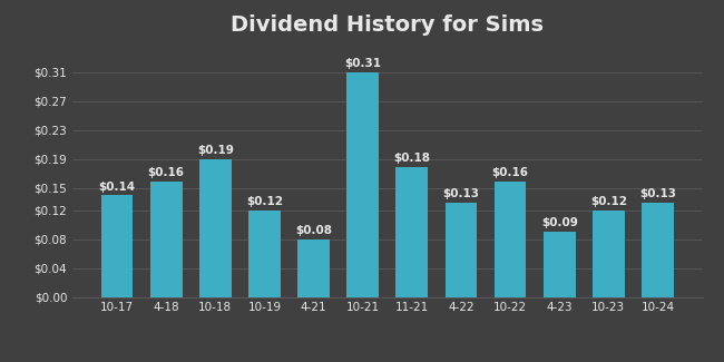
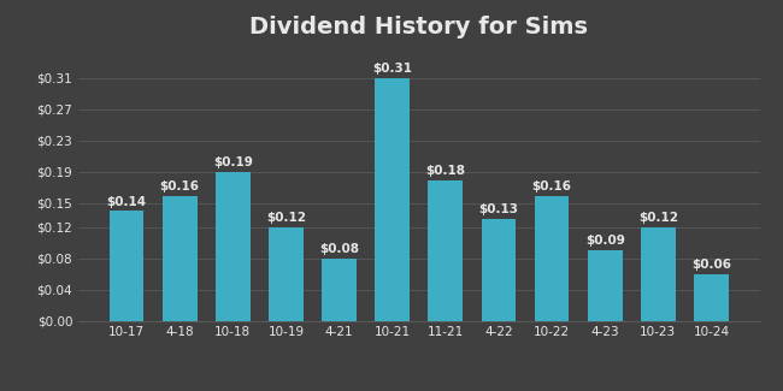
10-24: $0.13 -> $0.06
